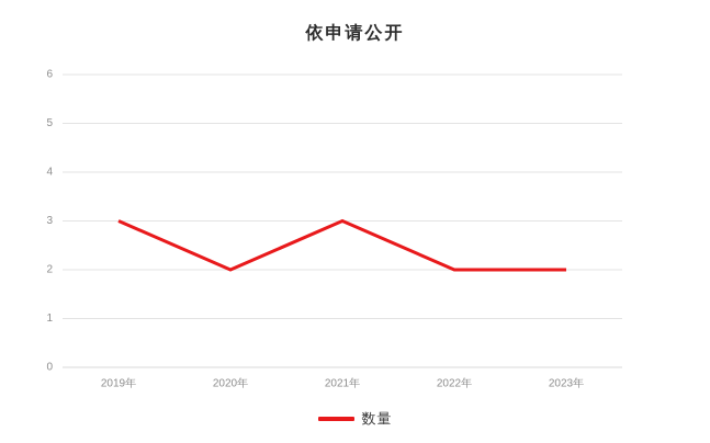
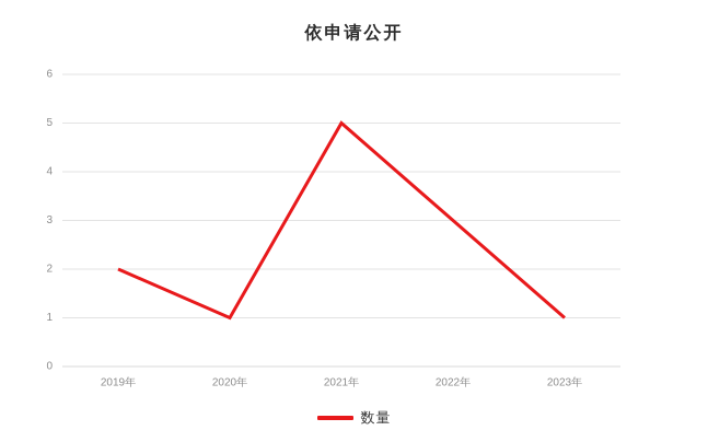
2019年: 3 -> 2
2020年: 2 -> 1
2021年: 3 -> 5
2022年: 2 -> 3
2023年: 2 -> 1
